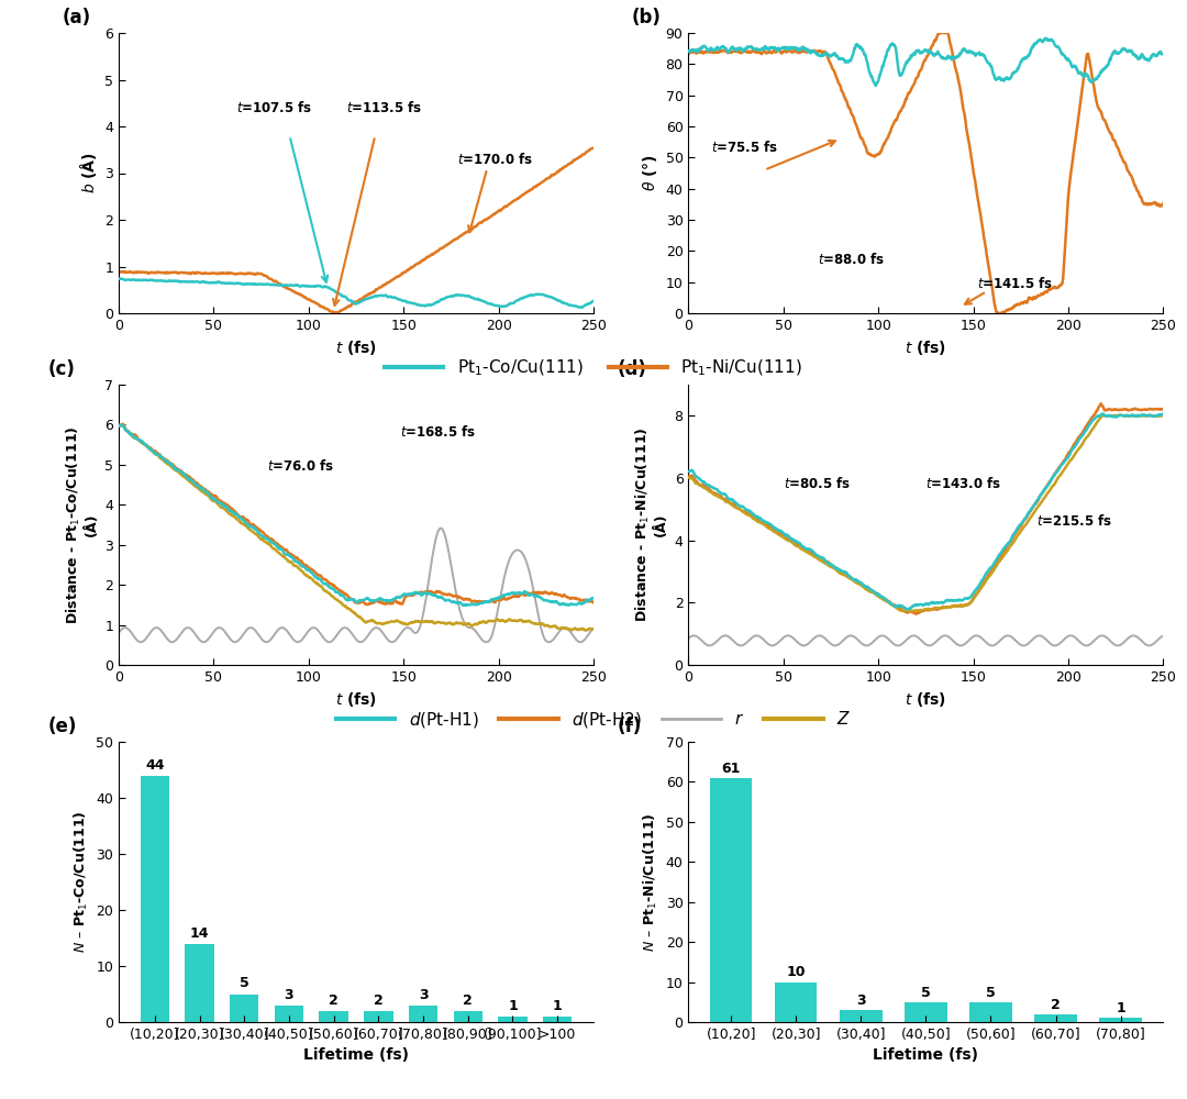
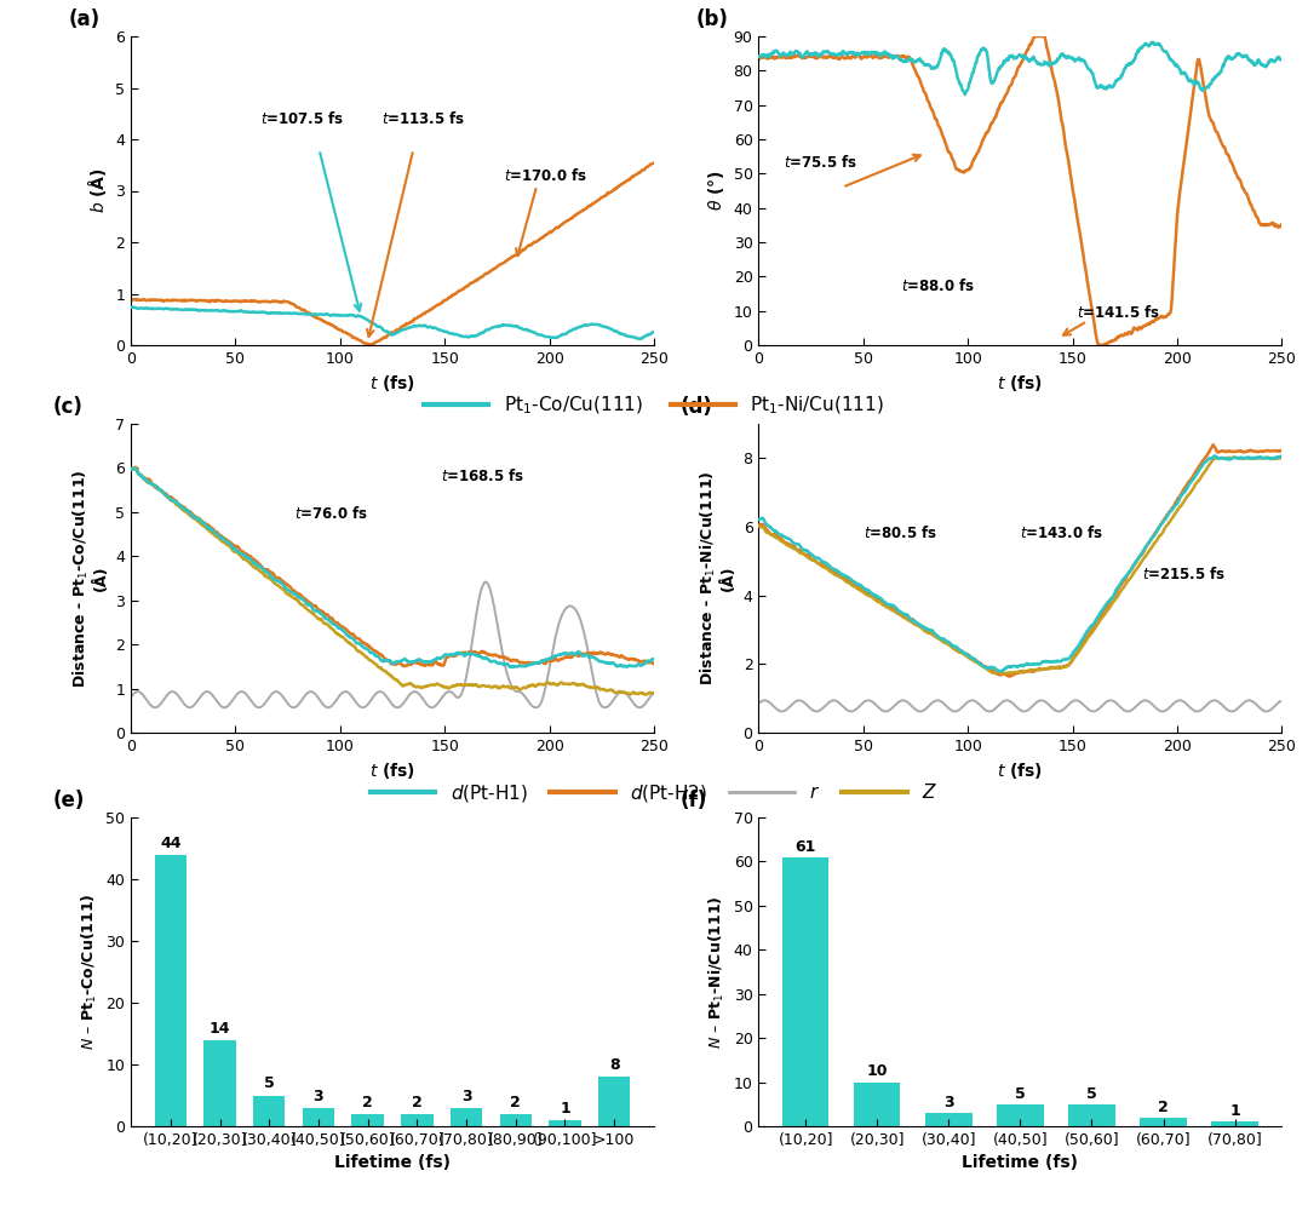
>100: 1 -> 8
